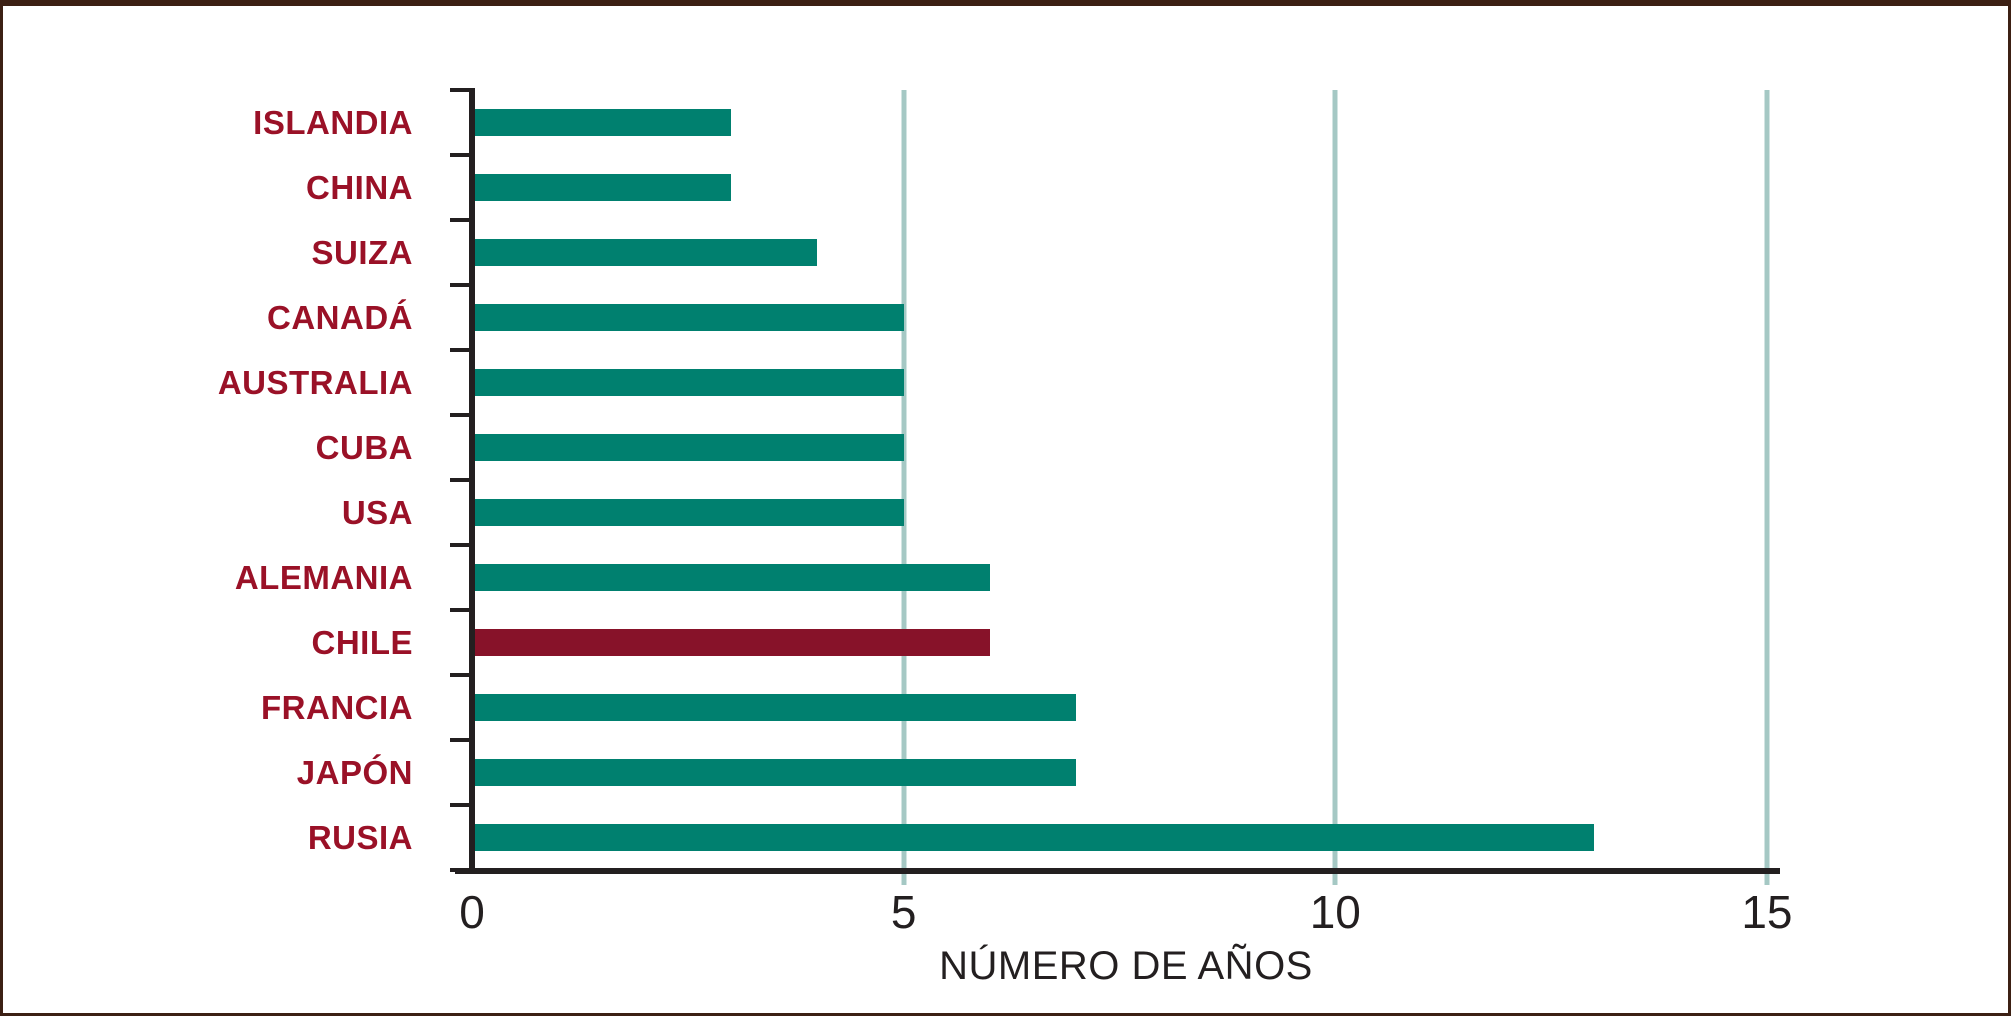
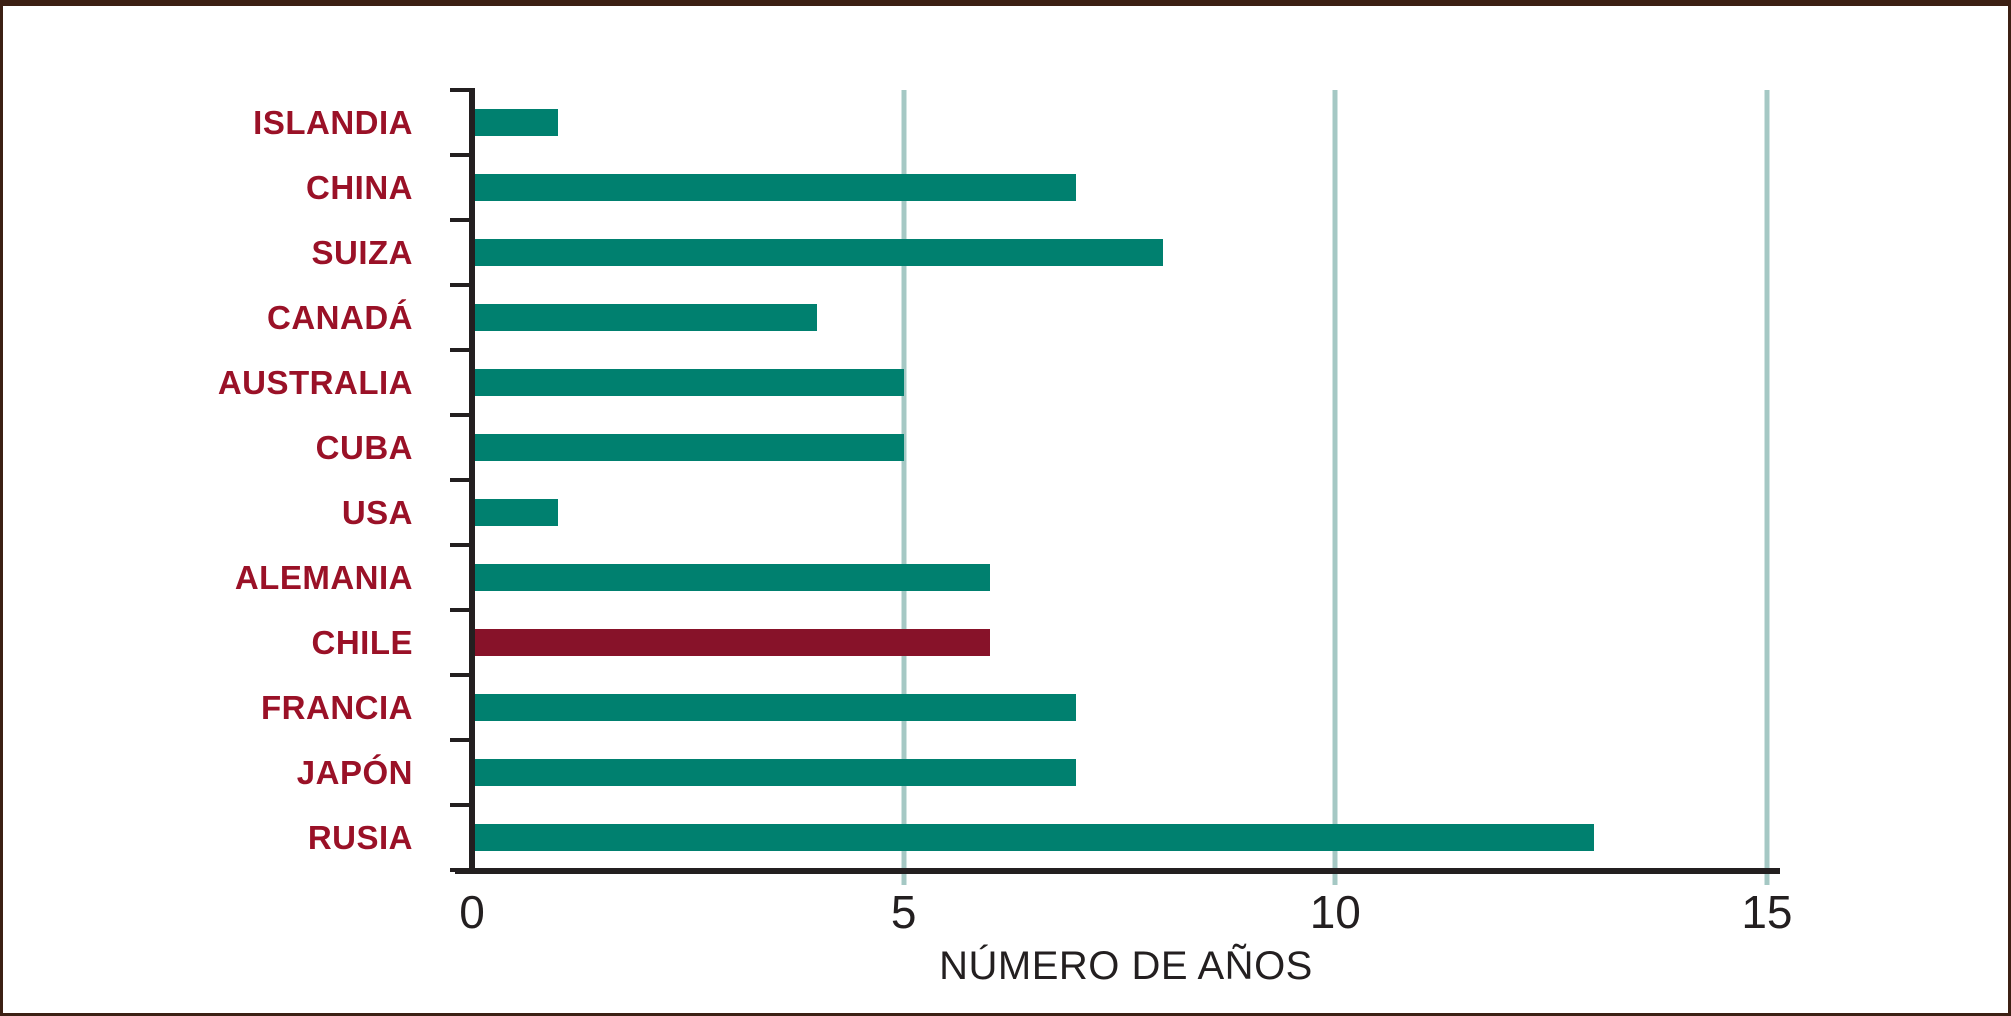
ISLANDIA: 3 -> 1
CHINA: 3 -> 7
SUIZA: 4 -> 8
CANADÁ: 5 -> 4
USA: 5 -> 1
